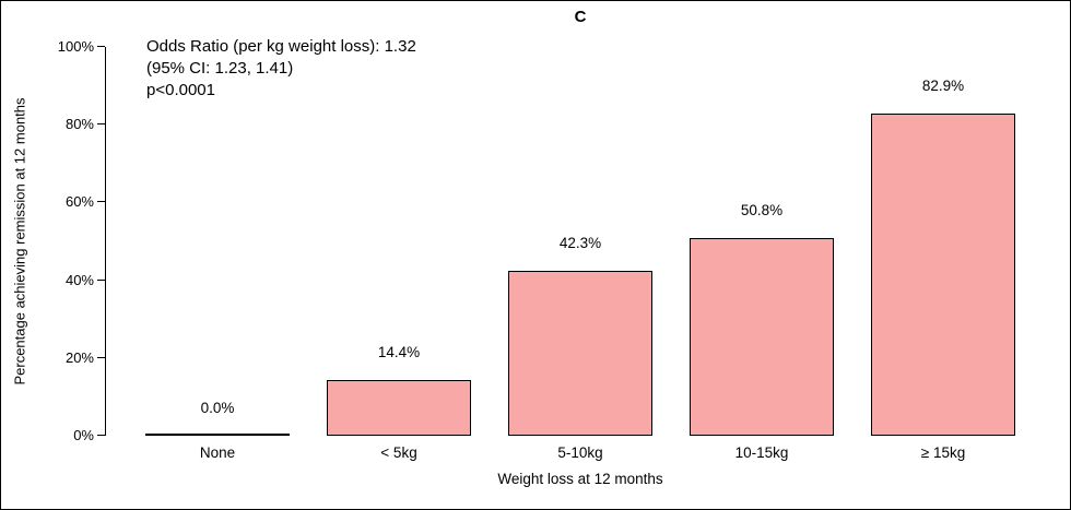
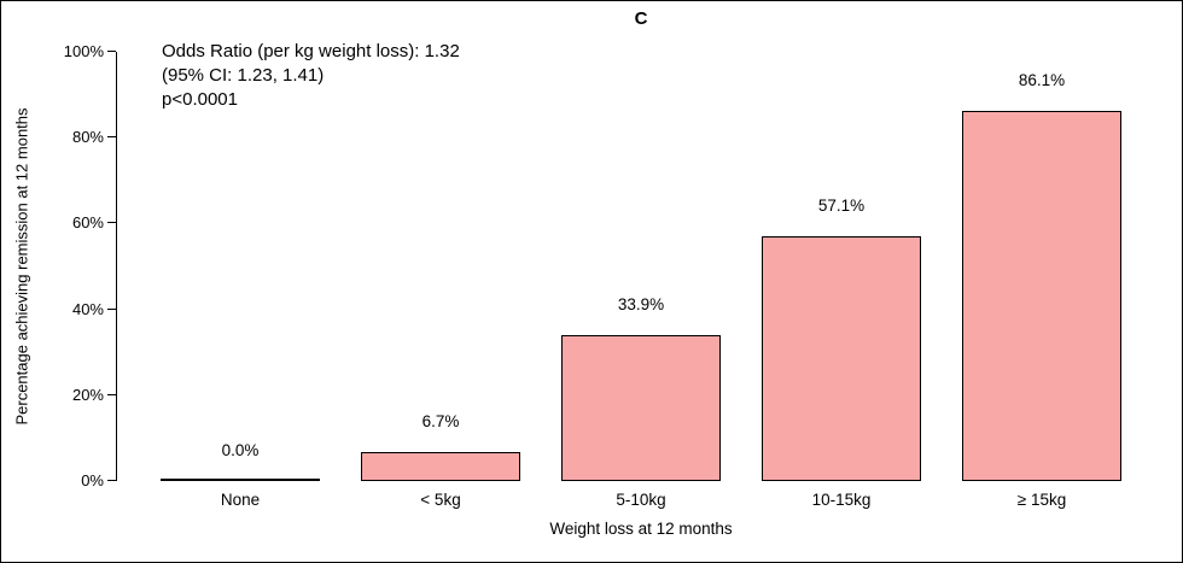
< 5kg: 14.4% -> 6.7%
5-10kg: 42.3% -> 33.9%
10-15kg: 50.8% -> 57.1%
≥ 15kg: 82.9% -> 86.1%
